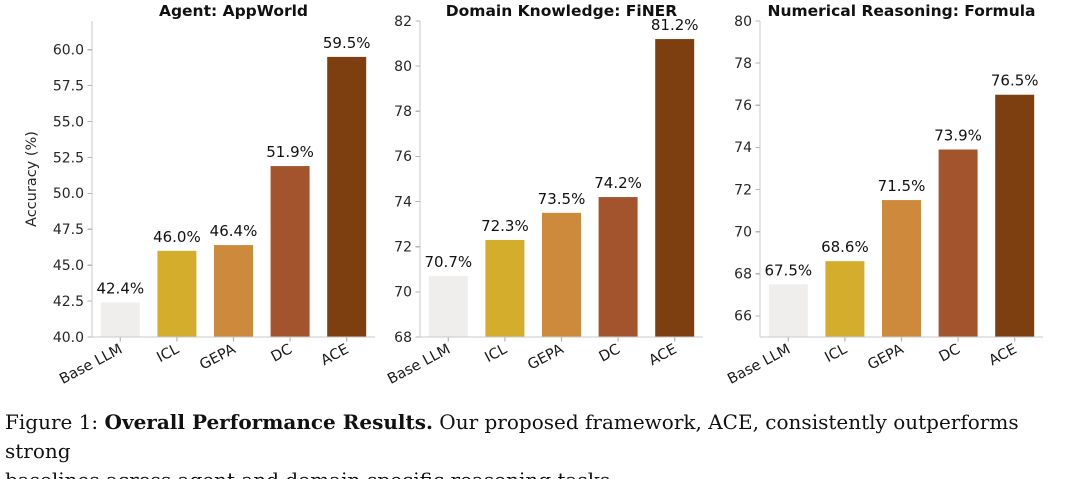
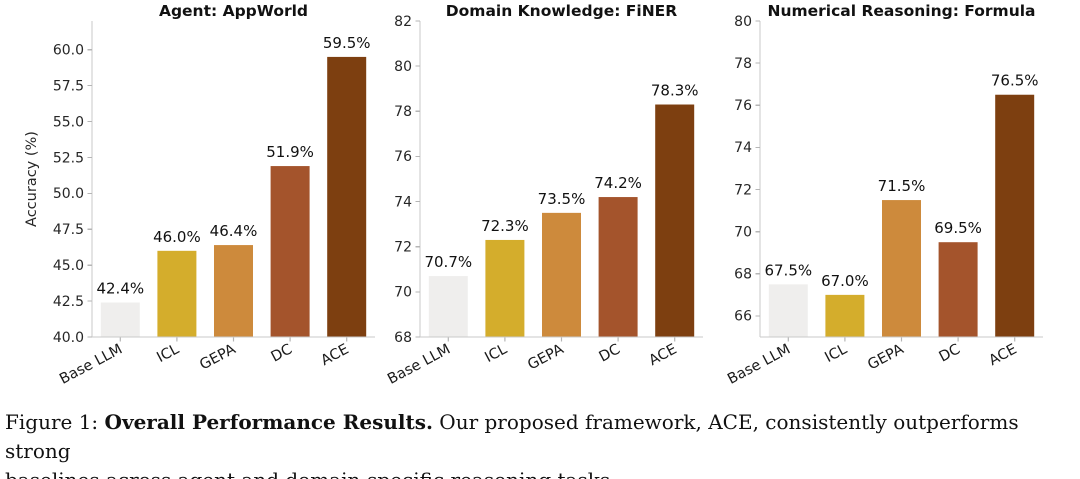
Domain Knowledge: FiNER/ACE: 81.2% -> 78.3%
Numerical Reasoning: Formula/ICL: 68.6% -> 67.0%
Numerical Reasoning: Formula/DC: 73.9% -> 69.5%
